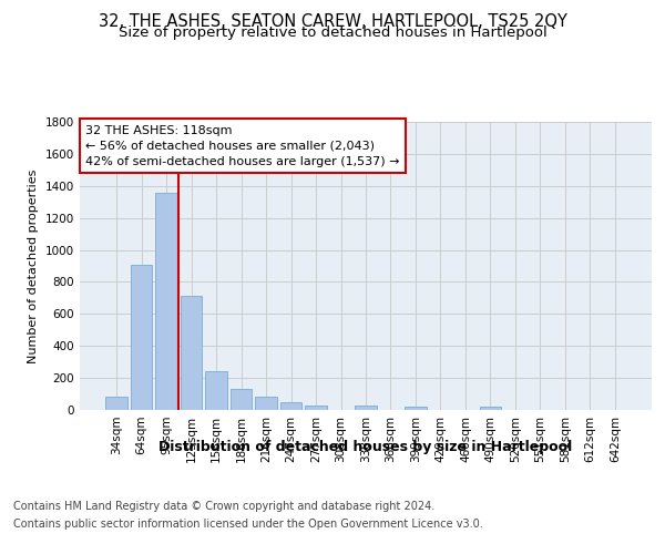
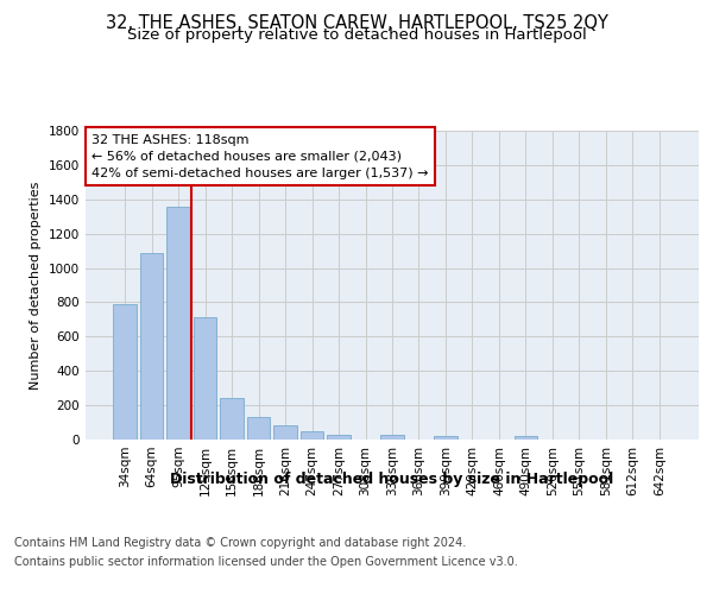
34sqm: 80 -> 790
64sqm: 910 -> 1090
